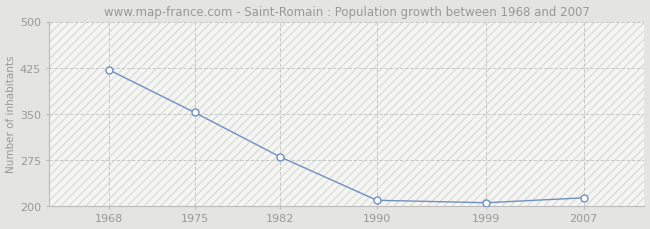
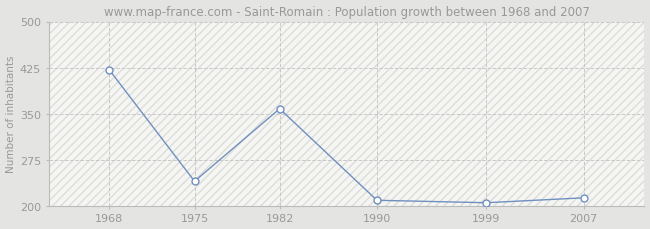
1975: 352 -> 240
1982: 280 -> 358
